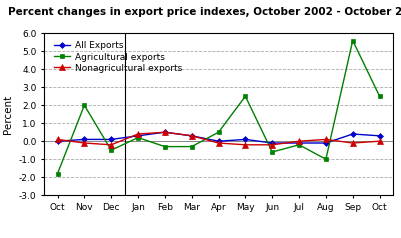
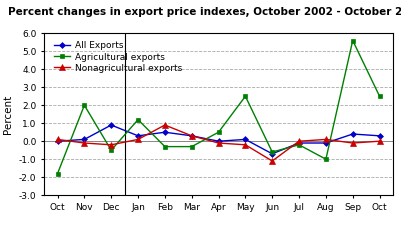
All Exports/Dec: 0.1 -> 0.9
Agricultural exports/Jan: 0.2 -> 1.2
Nonagricultural exports/Jan: 0.4 -> 0.1
Nonagricultural exports/Feb: 0.5 -> 0.9
All Exports/Jun: -0.1 -> -0.7
Nonagricultural exports/Jun: -0.2 -> -1.1
